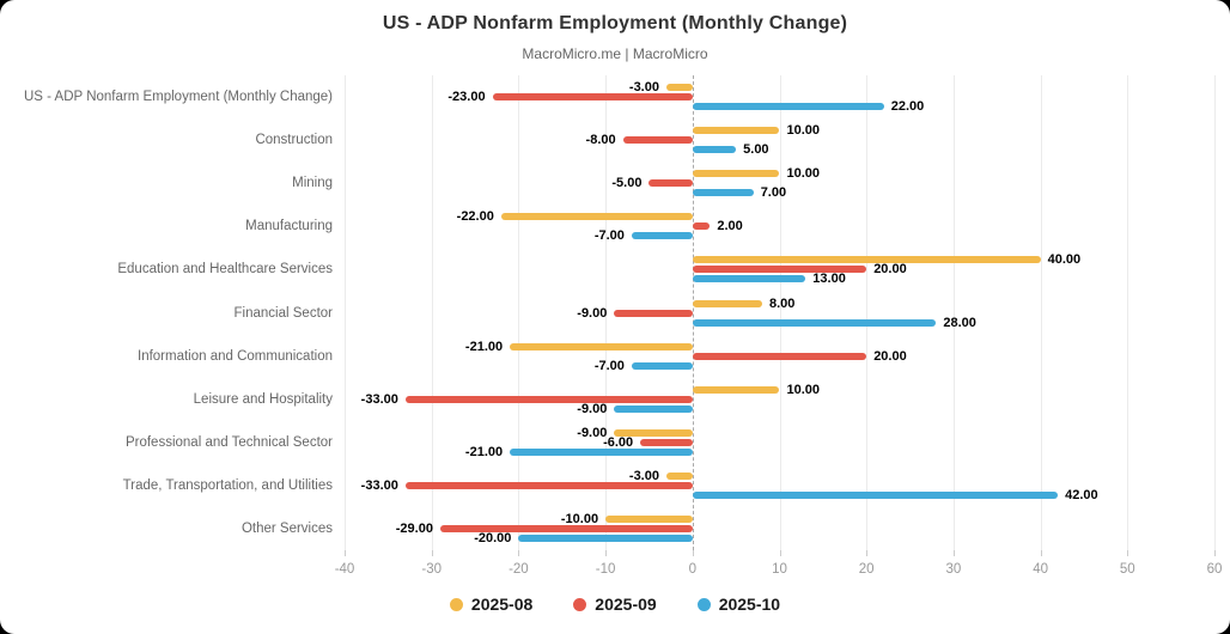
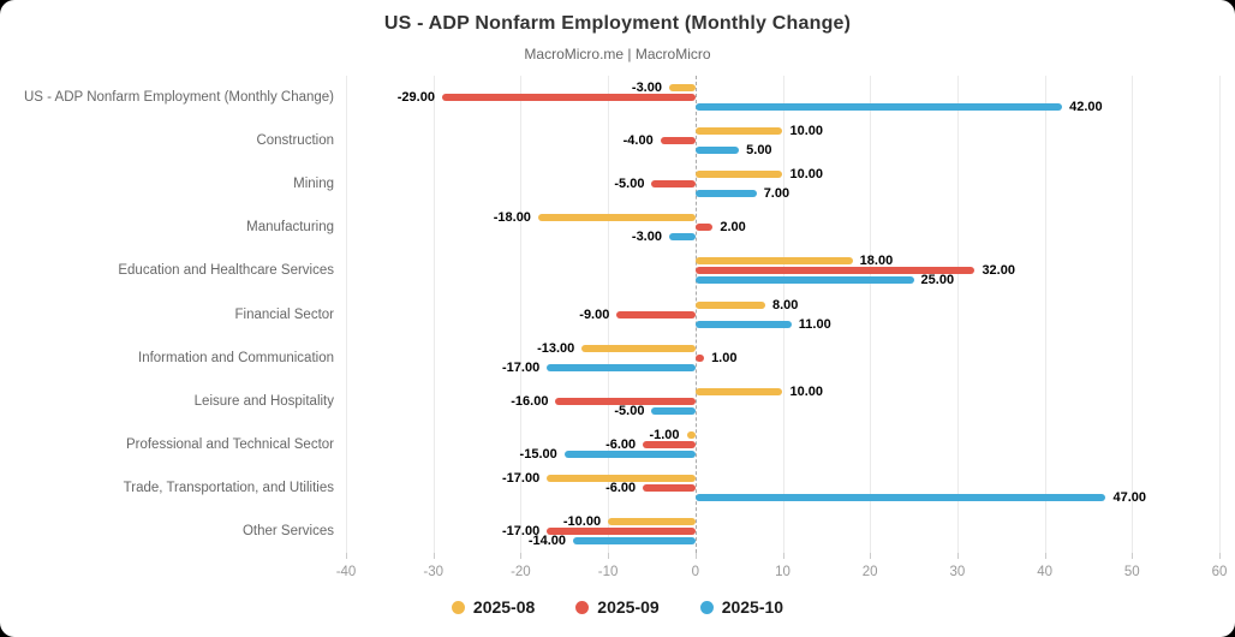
2025-09/US - ADP Nonfarm Employment (Monthly Change): -23.00 -> -29.00
2025-10/US - ADP Nonfarm Employment (Monthly Change): 22.00 -> 42.00
2025-09/Construction: -8.00 -> -4.00
2025-08/Manufacturing: -22.00 -> -18.00
2025-10/Manufacturing: -7.00 -> -3.00
2025-08/Education and Healthcare Services: 40.00 -> 18.00
2025-09/Education and Healthcare Services: 20.00 -> 32.00
2025-10/Education and Healthcare Services: 13.00 -> 25.00
2025-10/Financial Sector: 28.00 -> 11.00
2025-08/Information and Communication: -21.00 -> -13.00
2025-09/Information and Communication: 20.00 -> 1.00
2025-10/Information and Communication: -7.00 -> -17.00
2025-09/Leisure and Hospitality: -33.00 -> -16.00
2025-10/Leisure and Hospitality: -9.00 -> -5.00
2025-08/Professional and Technical Sector: -9.00 -> -1.00
2025-10/Professional and Technical Sector: -21.00 -> -15.00
2025-08/Trade, Transportation, and Utilities: -3.00 -> -17.00
2025-09/Trade, Transportation, and Utilities: -33.00 -> -6.00
2025-10/Trade, Transportation, and Utilities: 42.00 -> 47.00
2025-09/Other Services: -29.00 -> -17.00
2025-10/Other Services: -20.00 -> -14.00
